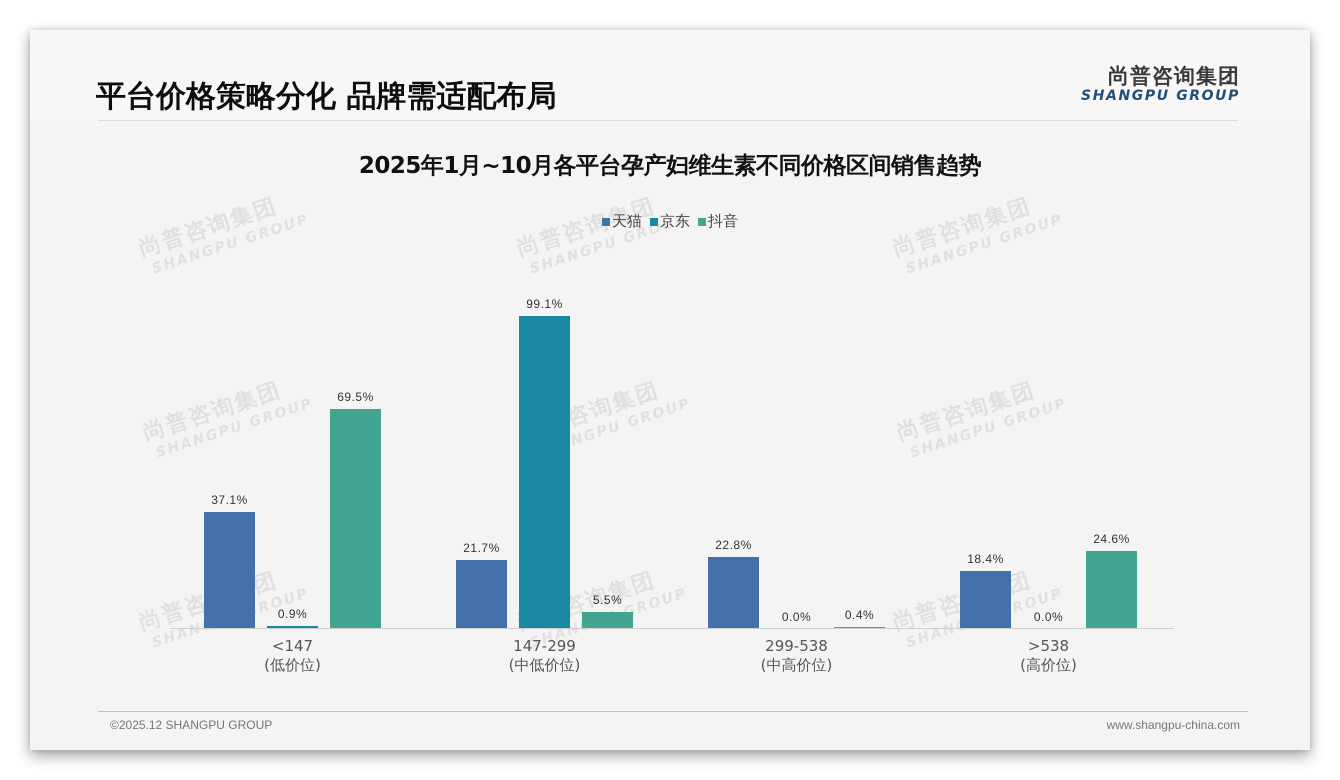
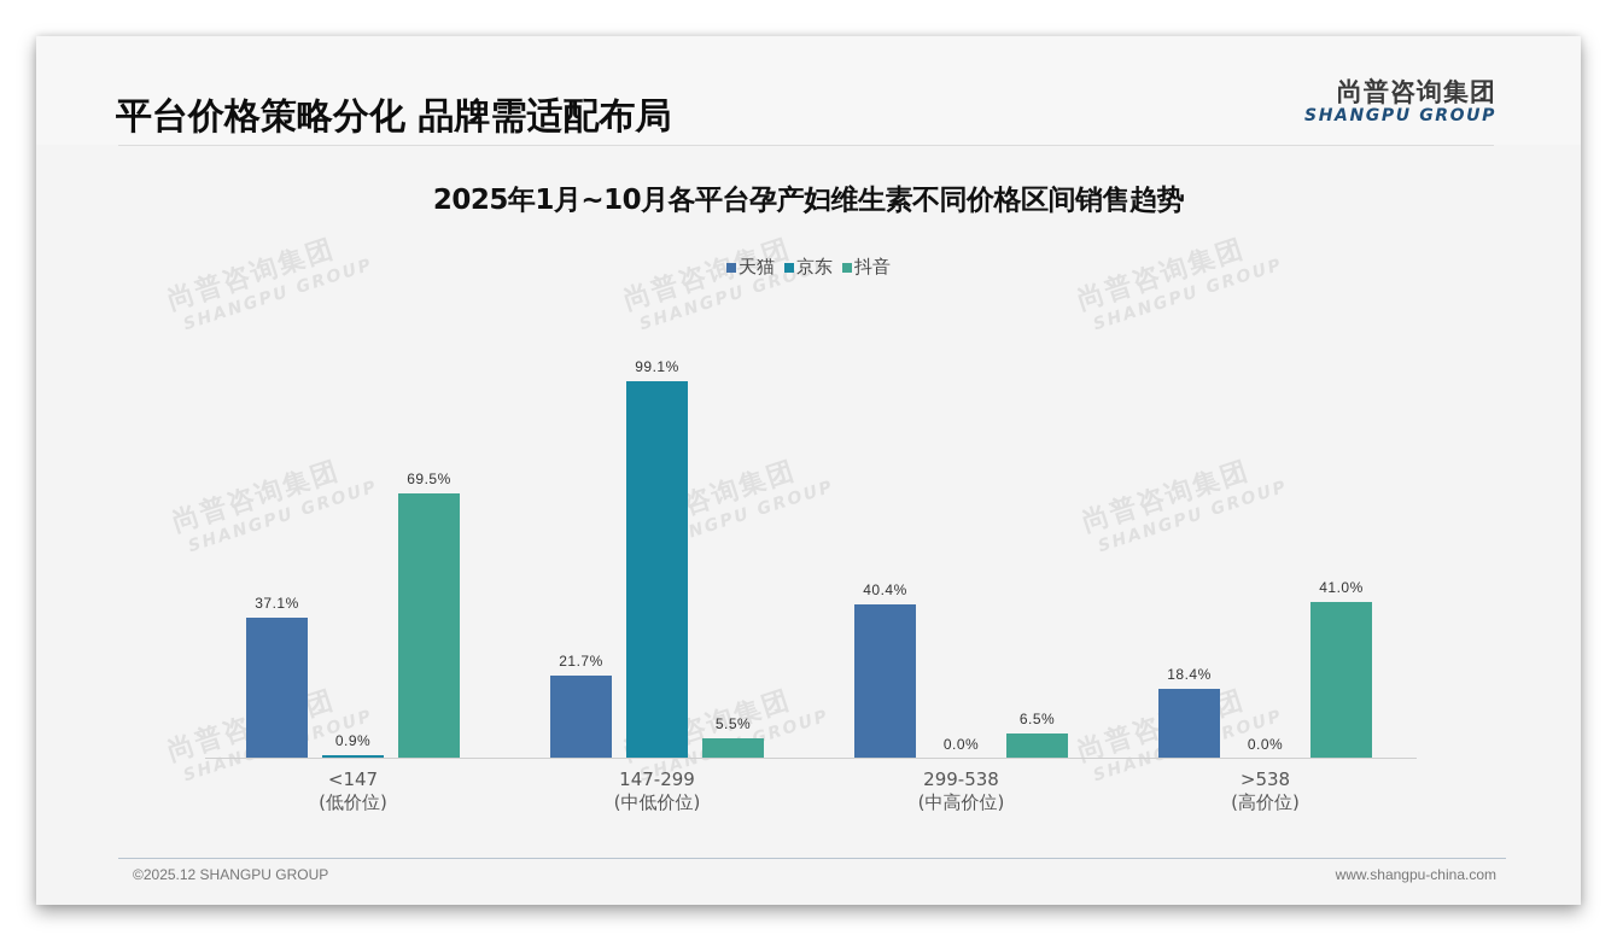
天猫/299-538 (中高价位): 22.8% -> 40.4%
抖音/299-538 (中高价位): 0.4% -> 6.5%
抖音/>538 (高价位): 24.6% -> 41.0%
